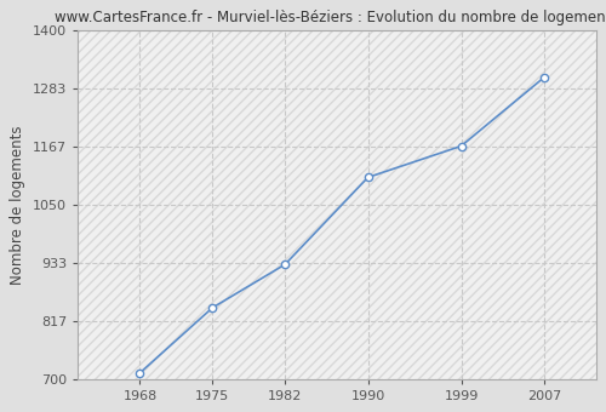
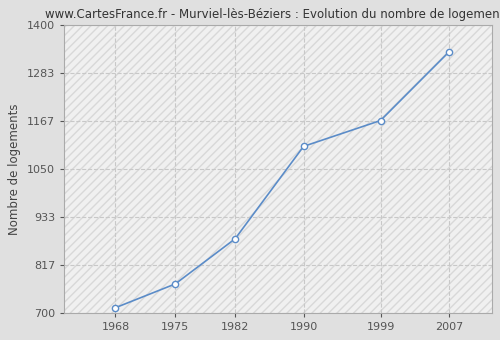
1975: 843 -> 770
1982: 930 -> 880
2007: 1306 -> 1335
